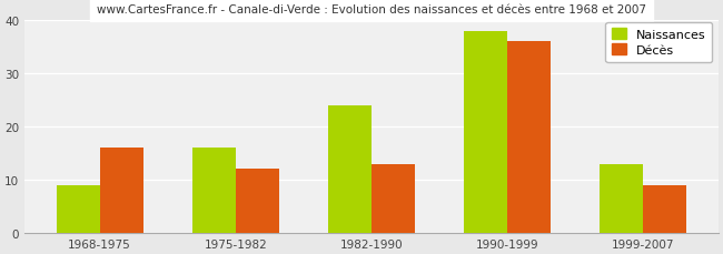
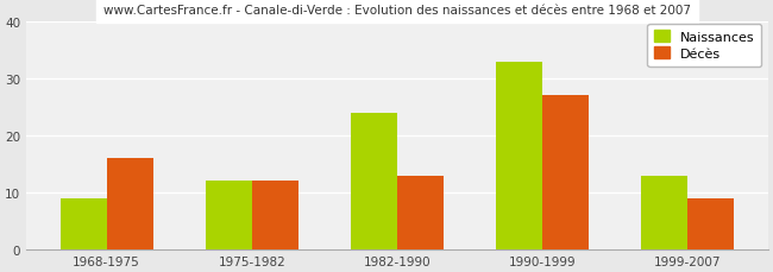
Naissances/1975-1982: 16 -> 12
Naissances/1990-1999: 38 -> 33
Décès/1990-1999: 36 -> 27
